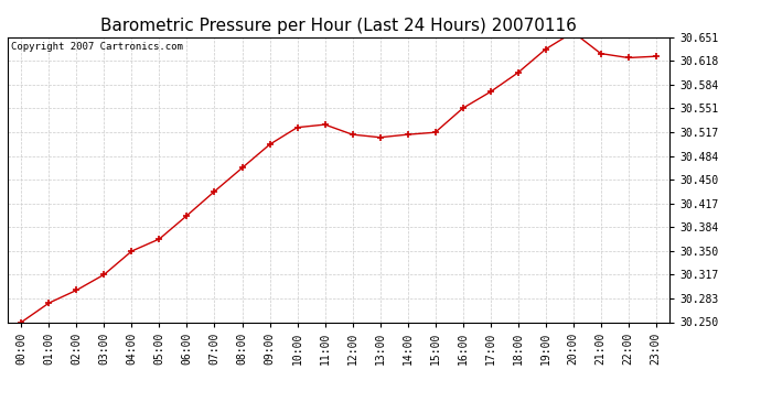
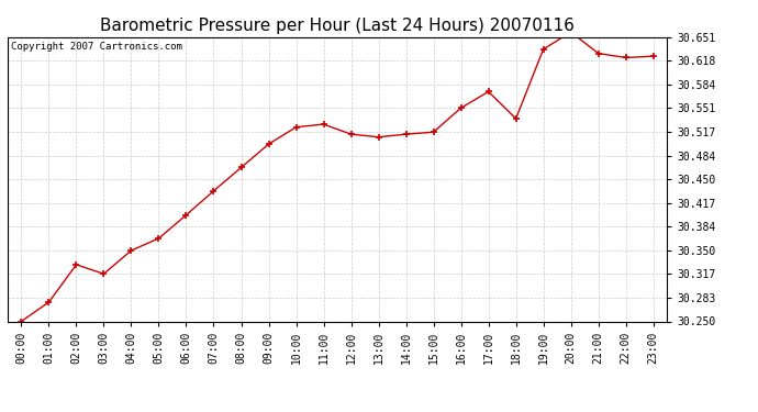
02:00: 30.295 -> 30.330
18:00: 30.601 -> 30.536
